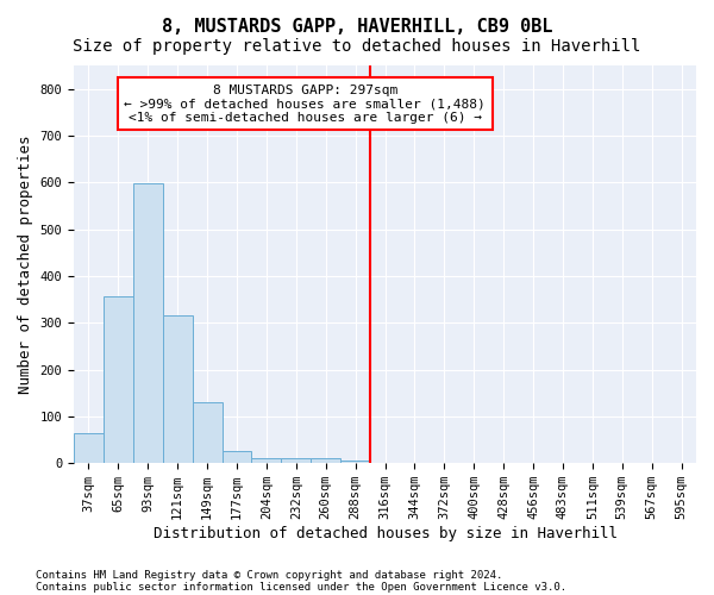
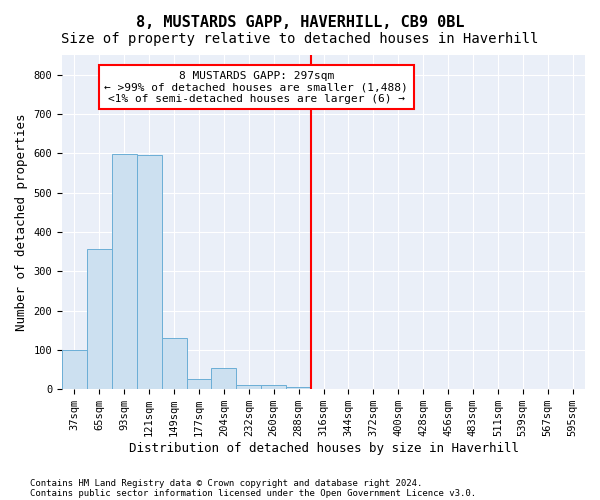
37sqm: 65 -> 100
121sqm: 317 -> 595
204sqm: 10 -> 55
